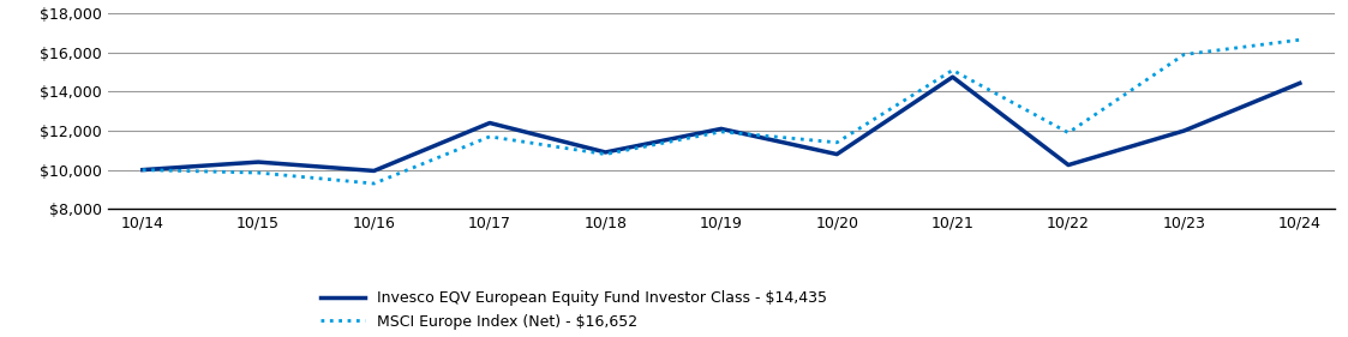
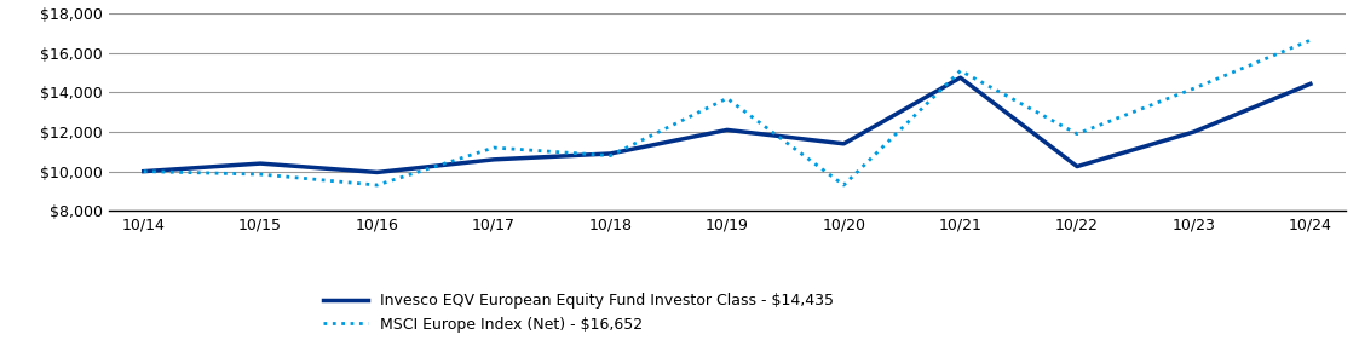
Invesco EQV European Equity Fund Investor Class - $14,435/10/17: $12,400 -> $10,600
MSCI Europe Index (Net) - $16,652/10/17: $11,700 -> $11,200
MSCI Europe Index (Net) - $16,652/10/19: $12,000 -> $13,700
Invesco EQV European Equity Fund Investor Class - $14,435/10/20: $10,800 -> $11,400
MSCI Europe Index (Net) - $16,652/10/20: $11,400 -> $9,300
MSCI Europe Index (Net) - $16,652/10/23: $15,900 -> $14,200
